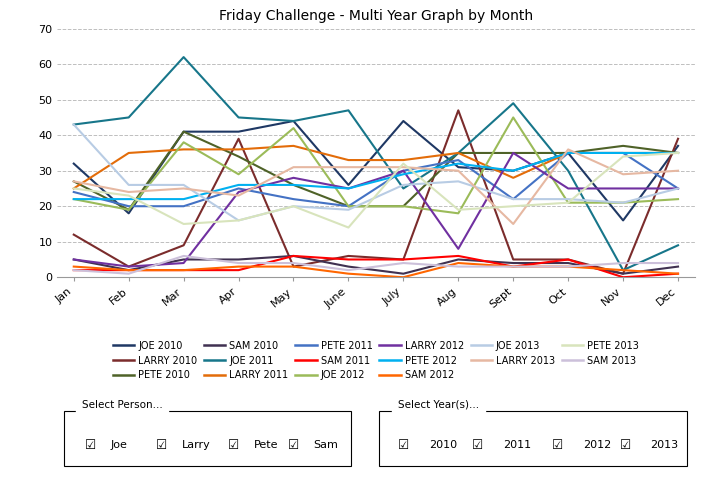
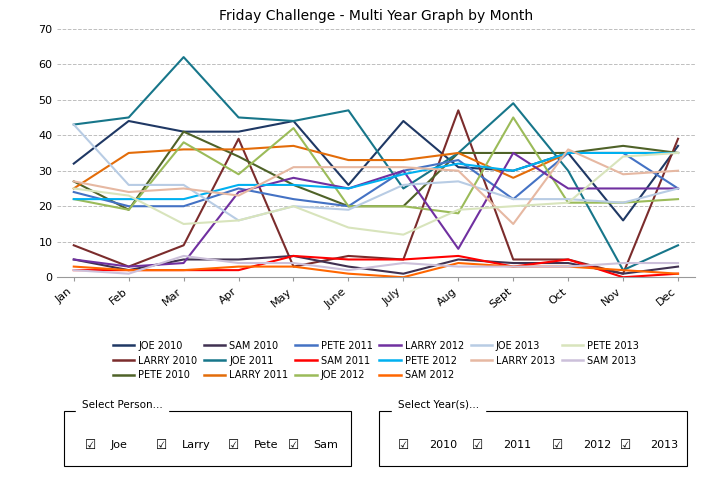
LARRY 2010/Jan: 12 -> 9
JOE 2010/Feb: 18 -> 44
PETE 2013/July: 32 -> 12
